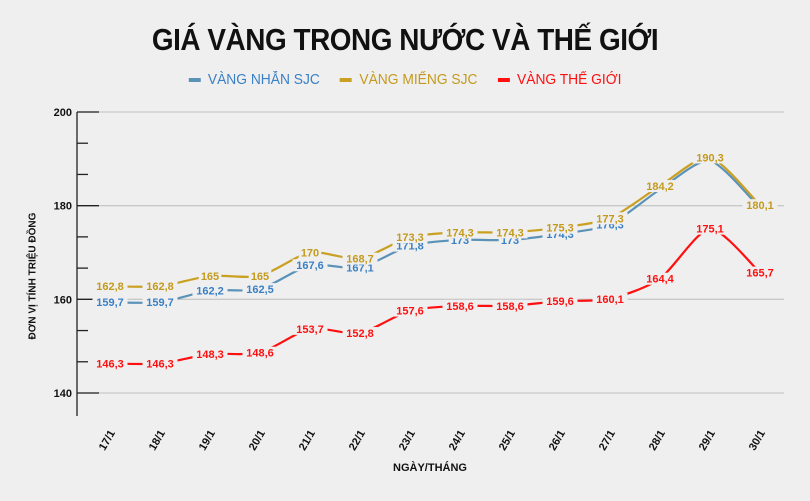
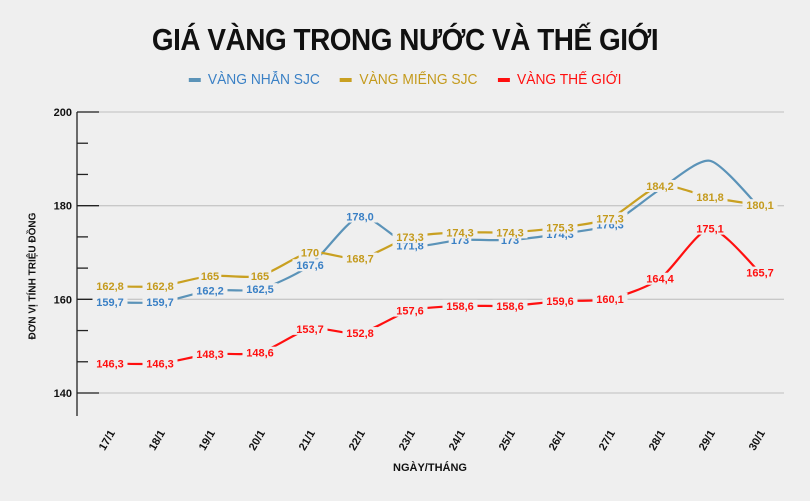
VÀNG NHẪN SJC/22/1: 167,1 -> 178,0
VÀNG MIẾNG SJC/29/1: 190,3 -> 181,8
